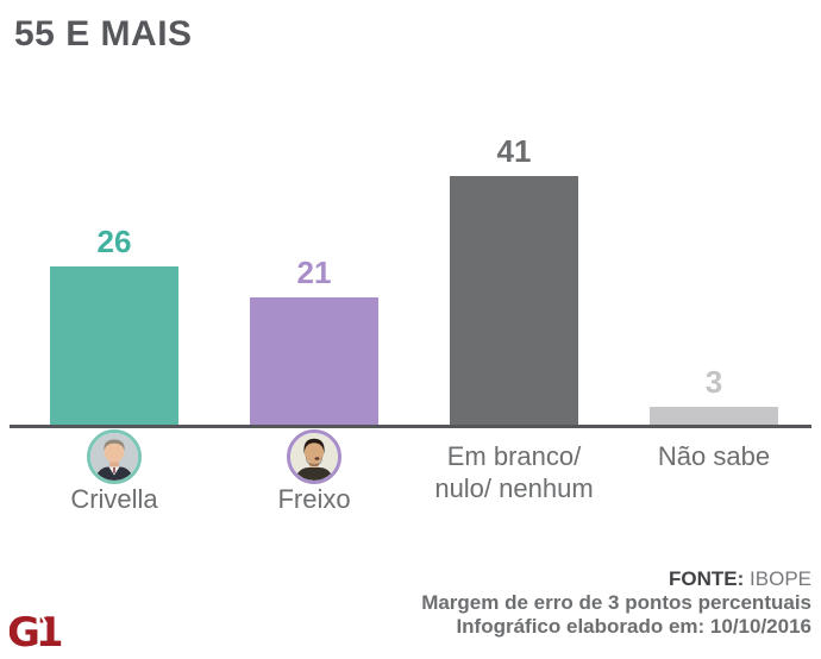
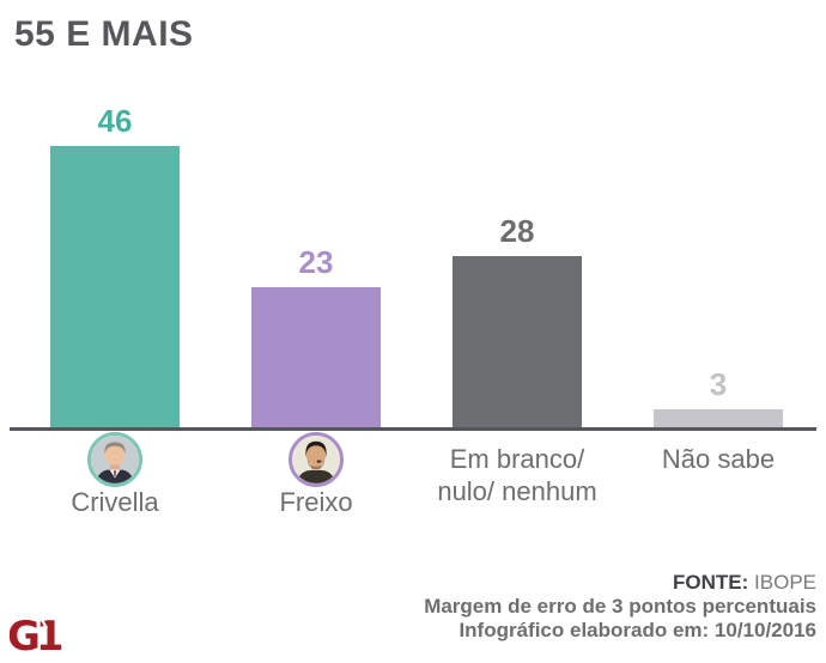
Crivella: 26 -> 46
Freixo: 21 -> 23
Em branco/ nulo/ nenhum: 41 -> 28
